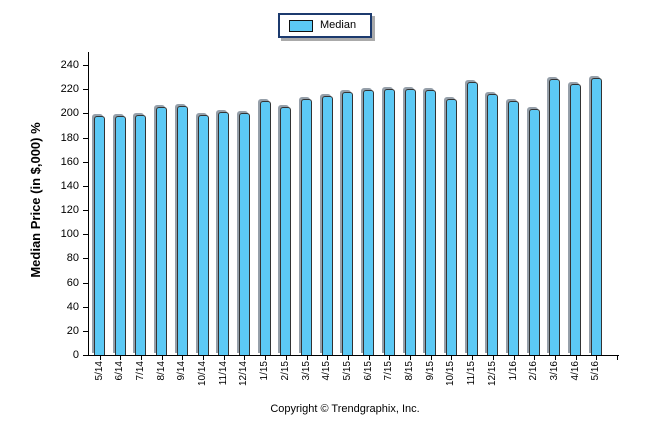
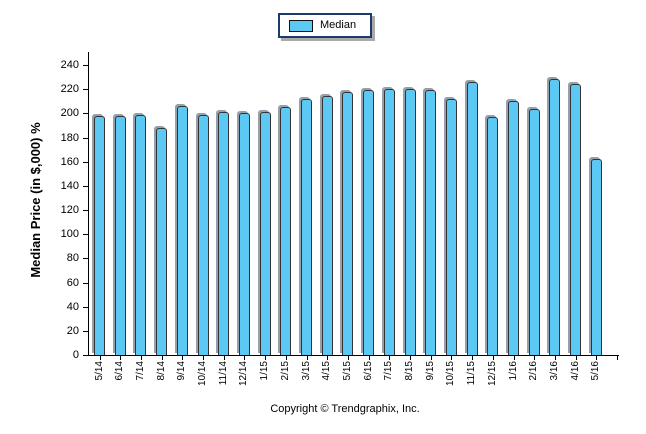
8/14: 205 -> 188
1/15: 210 -> 201
12/15: 216 -> 197
5/16: 229 -> 162
